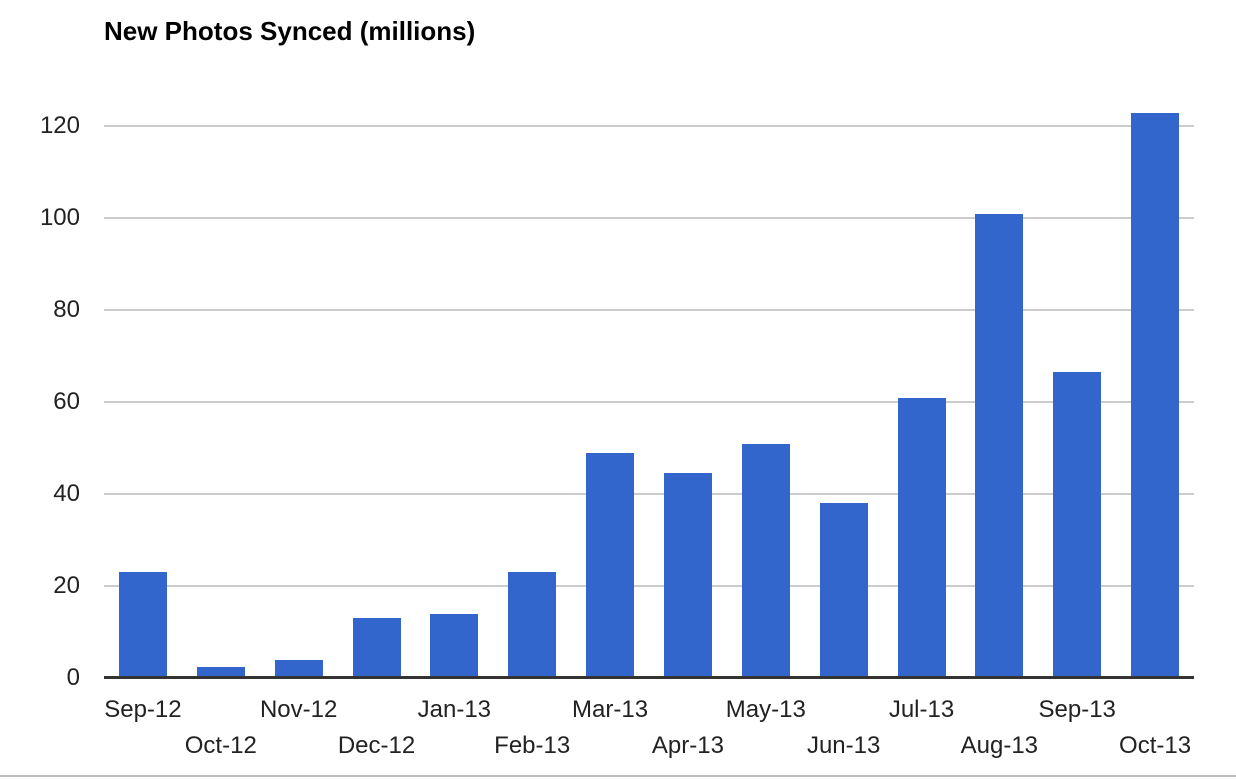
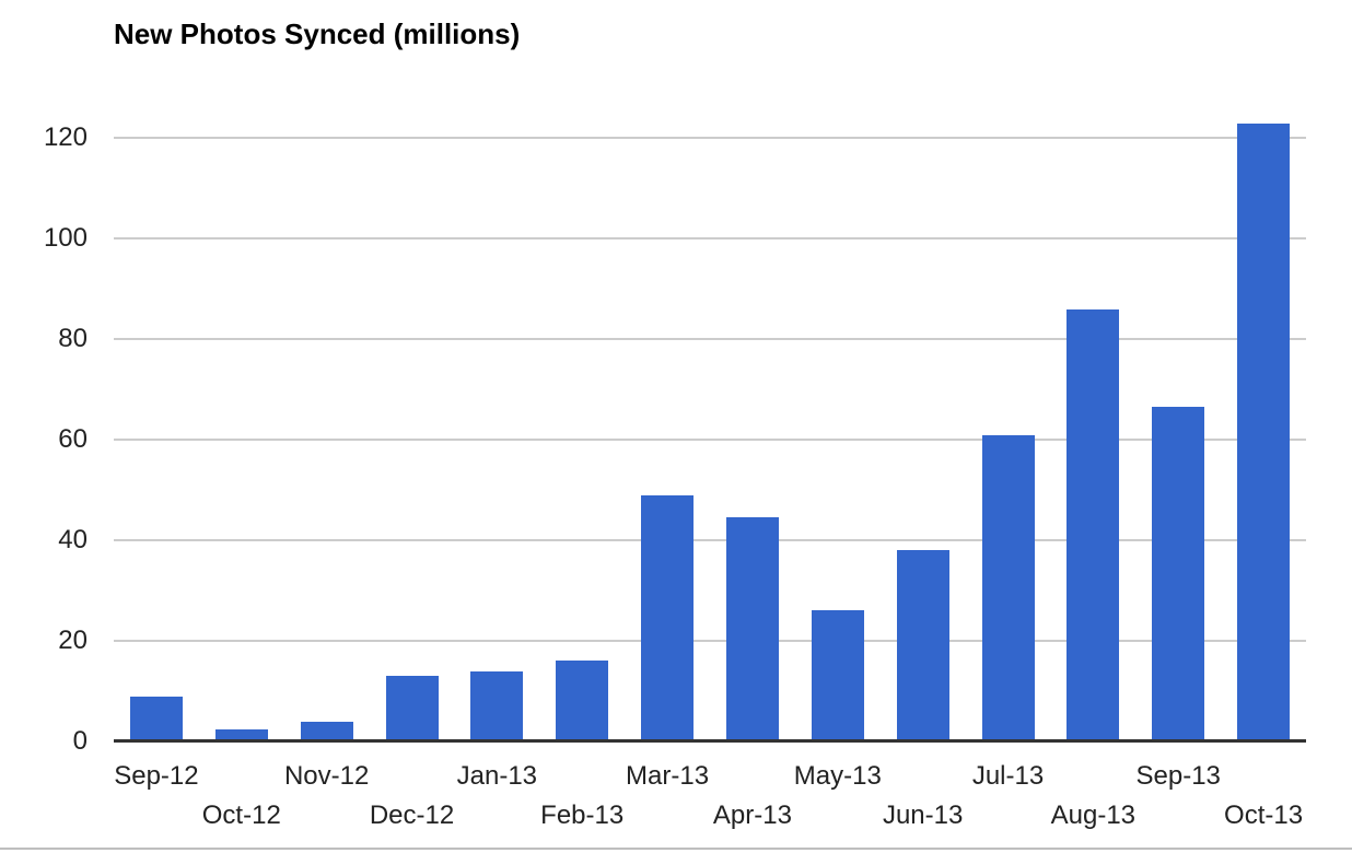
Sep-12: 23 -> 9
Feb-13: 23 -> 16
May-13: 51 -> 26
Aug-13: 101 -> 86
